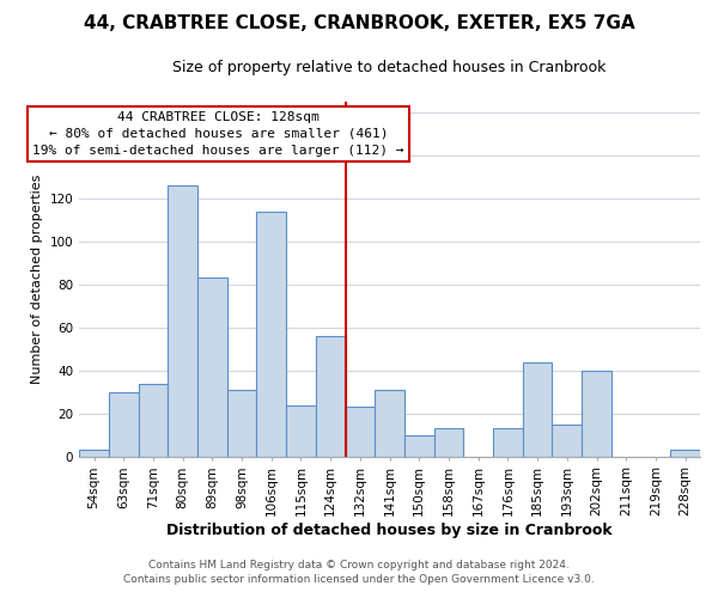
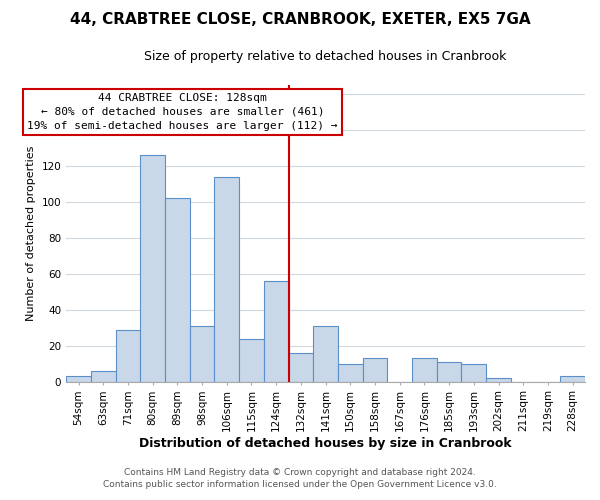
63sqm: 30 -> 6
71sqm: 34 -> 29
89sqm: 83 -> 102
132sqm: 23 -> 16
185sqm: 44 -> 11
193sqm: 15 -> 10
202sqm: 40 -> 2
